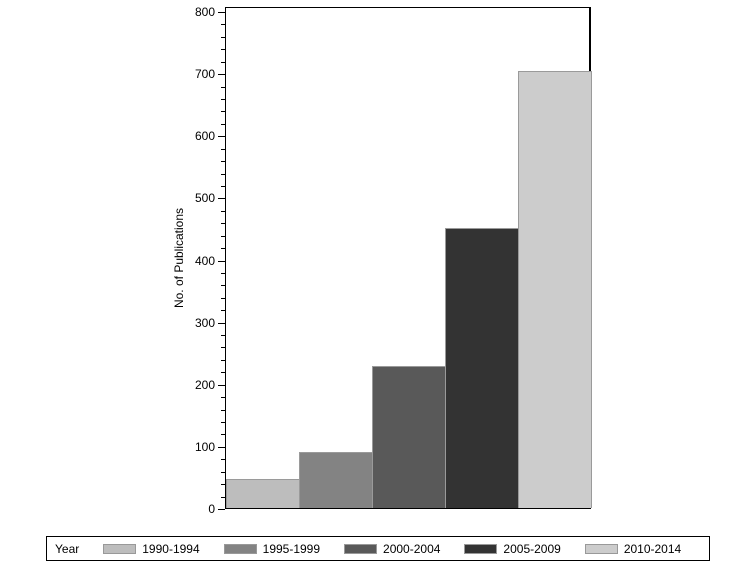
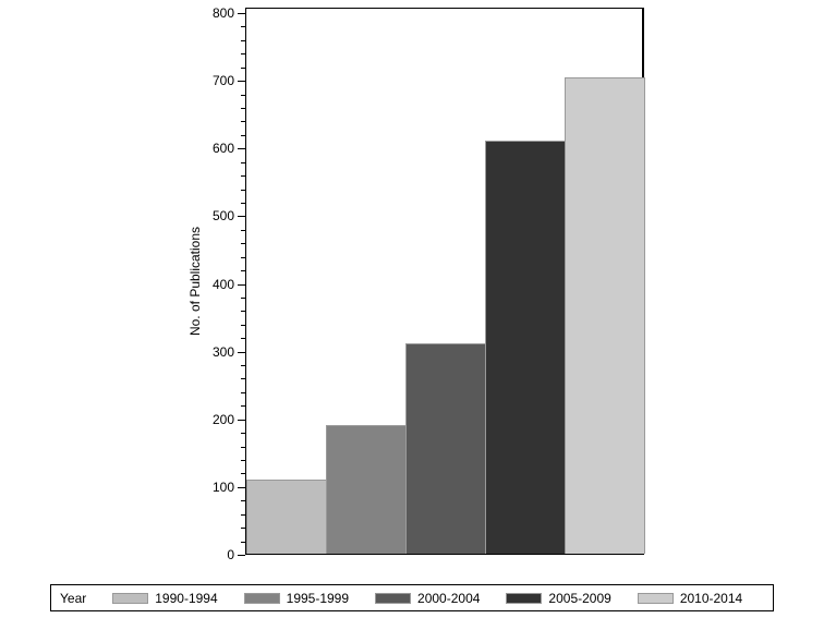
1990-1994: 50 -> 110
1995-1999: 90 -> 190
2000-2004: 230 -> 310
2005-2009: 450 -> 610
